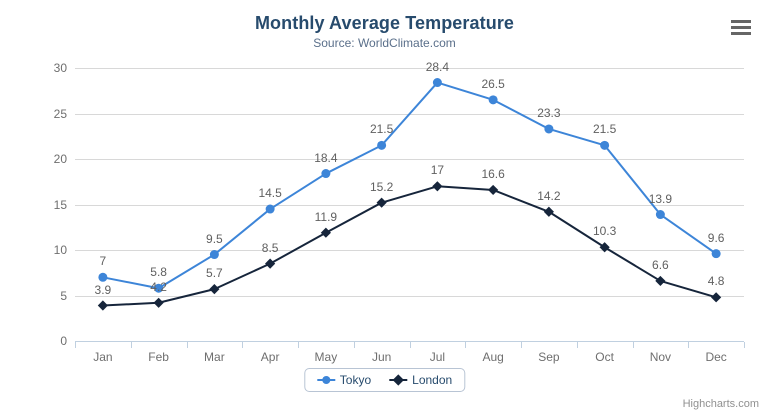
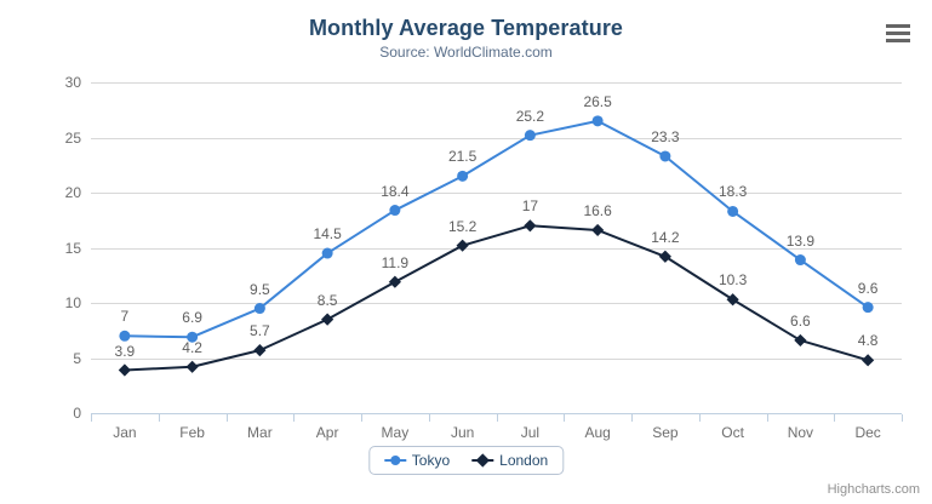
Tokyo/Feb: 5.8 -> 6.9
Tokyo/Jul: 28.4 -> 25.2
Tokyo/Oct: 21.5 -> 18.3
